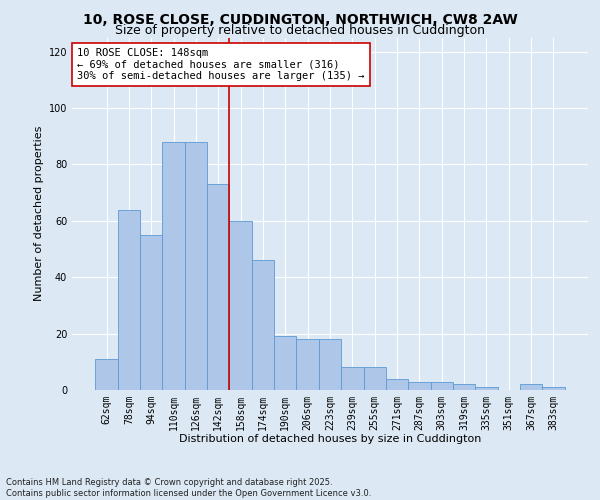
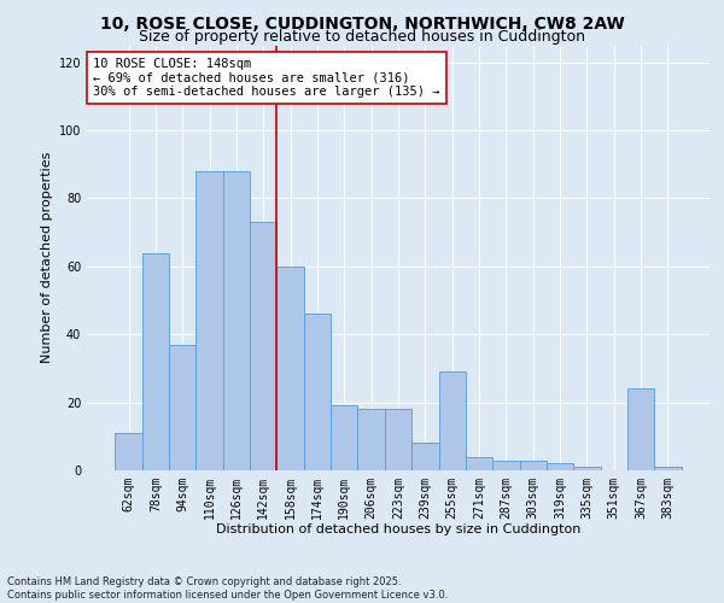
94sqm: 55 -> 37
255sqm: 8 -> 29
367sqm: 2 -> 24
